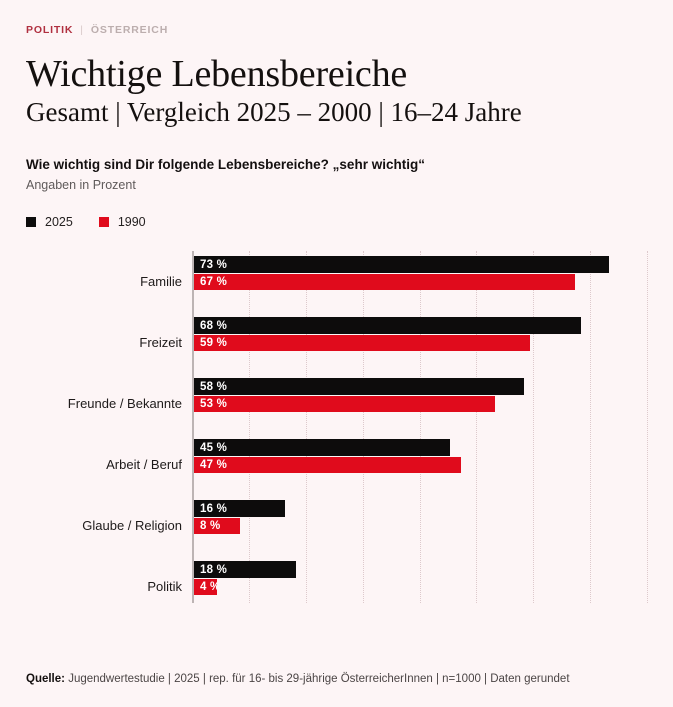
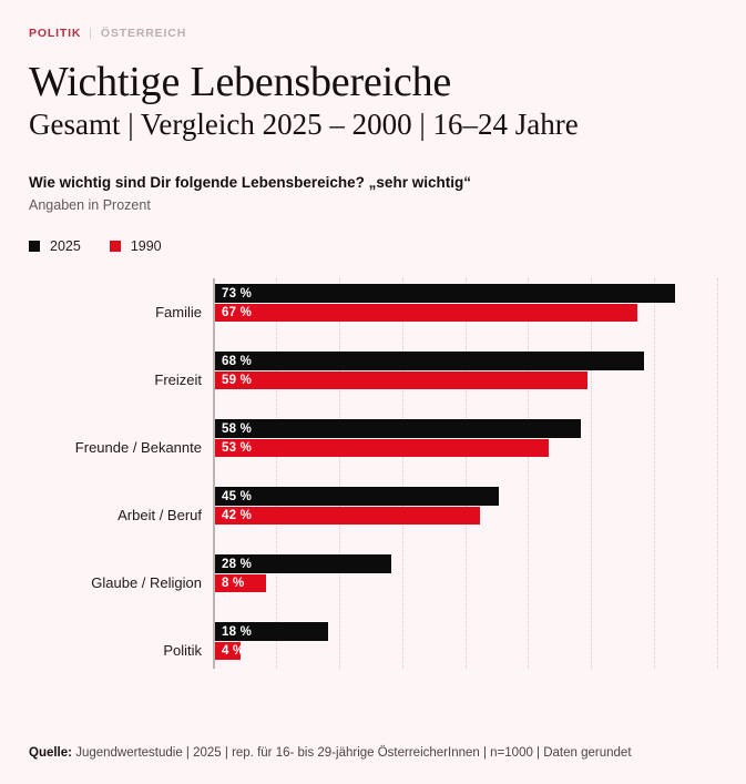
1990/Arbeit / Beruf: 47 -> 42
2025/Glaube / Religion: 16 -> 28
